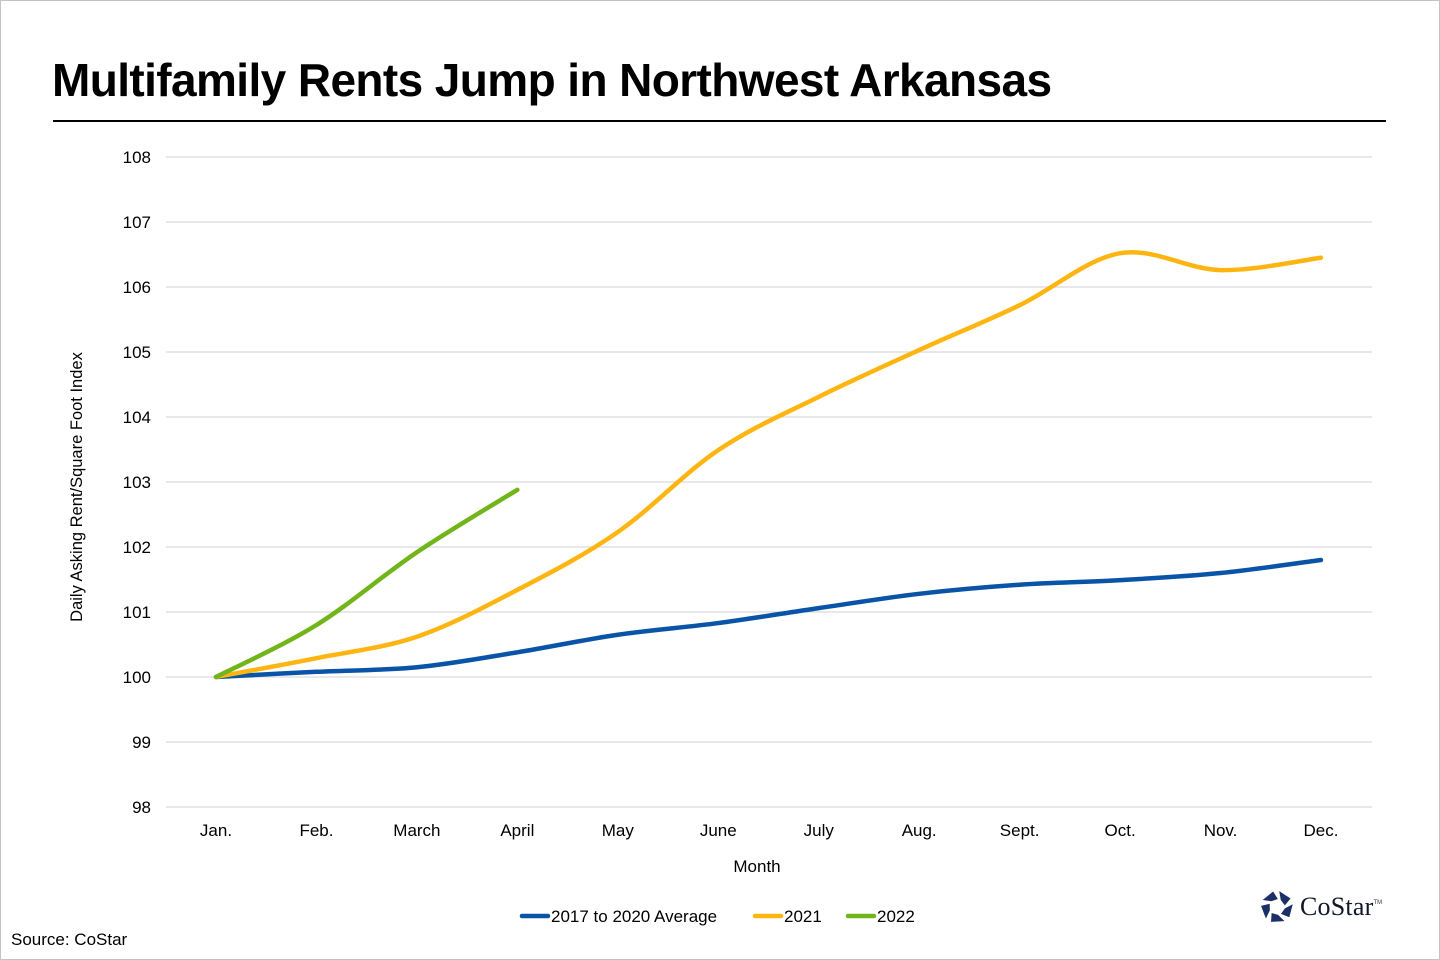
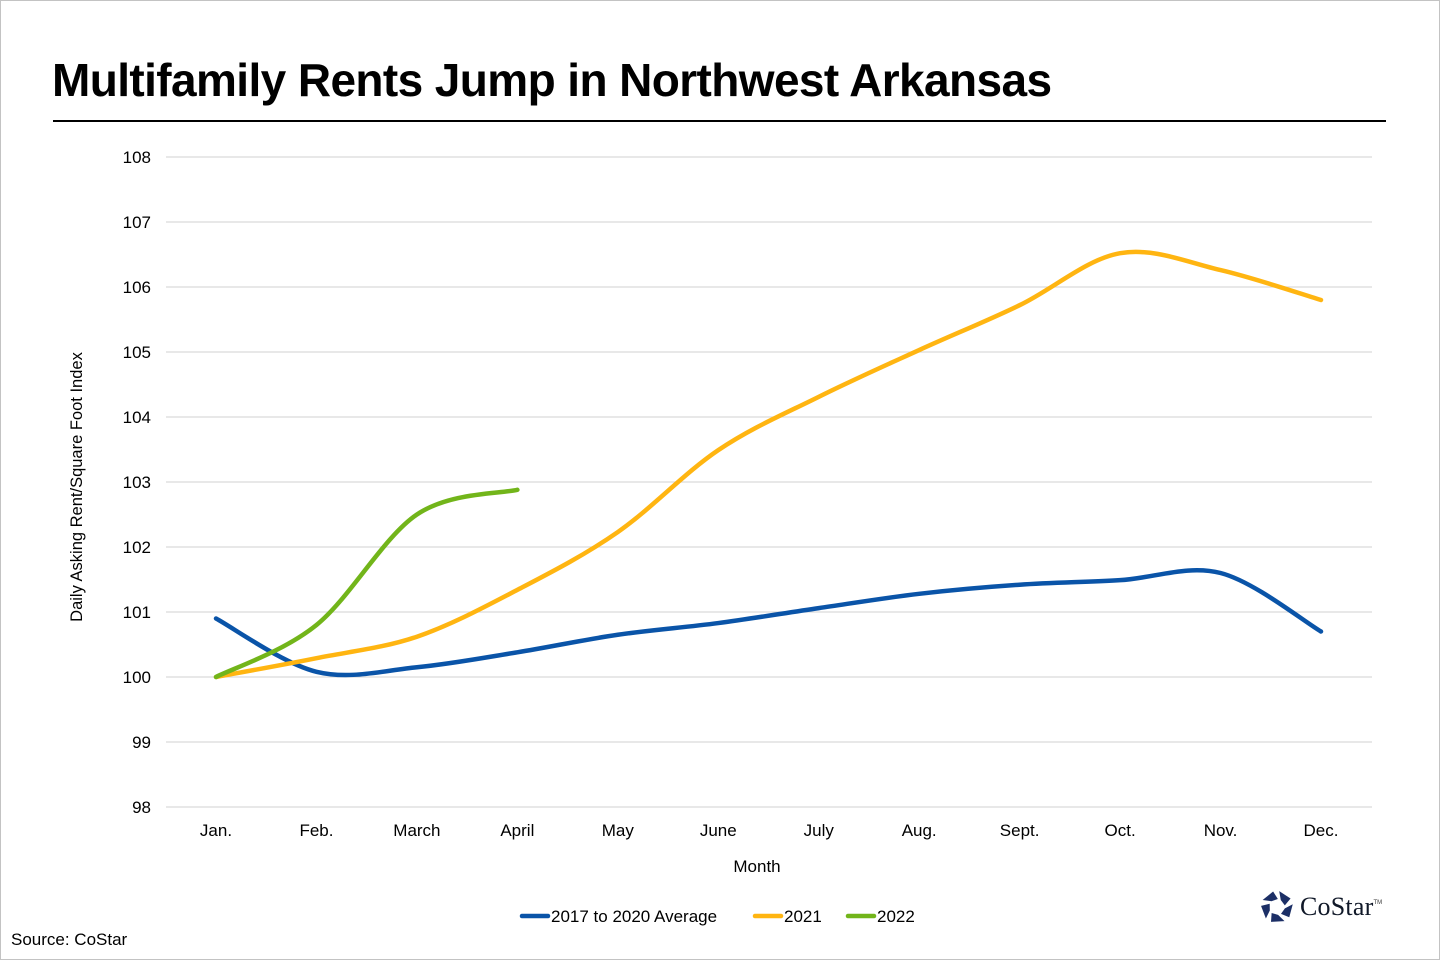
2017 to 2020 Average/Jan.: 100.0 -> 100.9
2022/March: 101.9 -> 102.5
2017 to 2020 Average/Dec.: 101.8 -> 100.7
2021/Dec.: 106.5 -> 105.8
